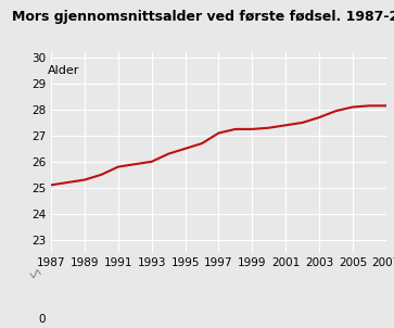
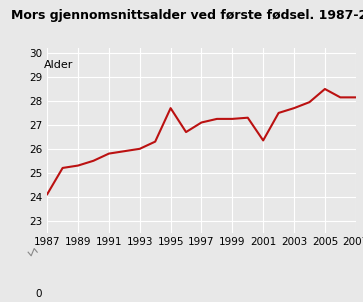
1987: 25.10 -> 24.10
1995: 26.50 -> 27.70
2001: 27.40 -> 26.35
2005: 28.10 -> 28.50
